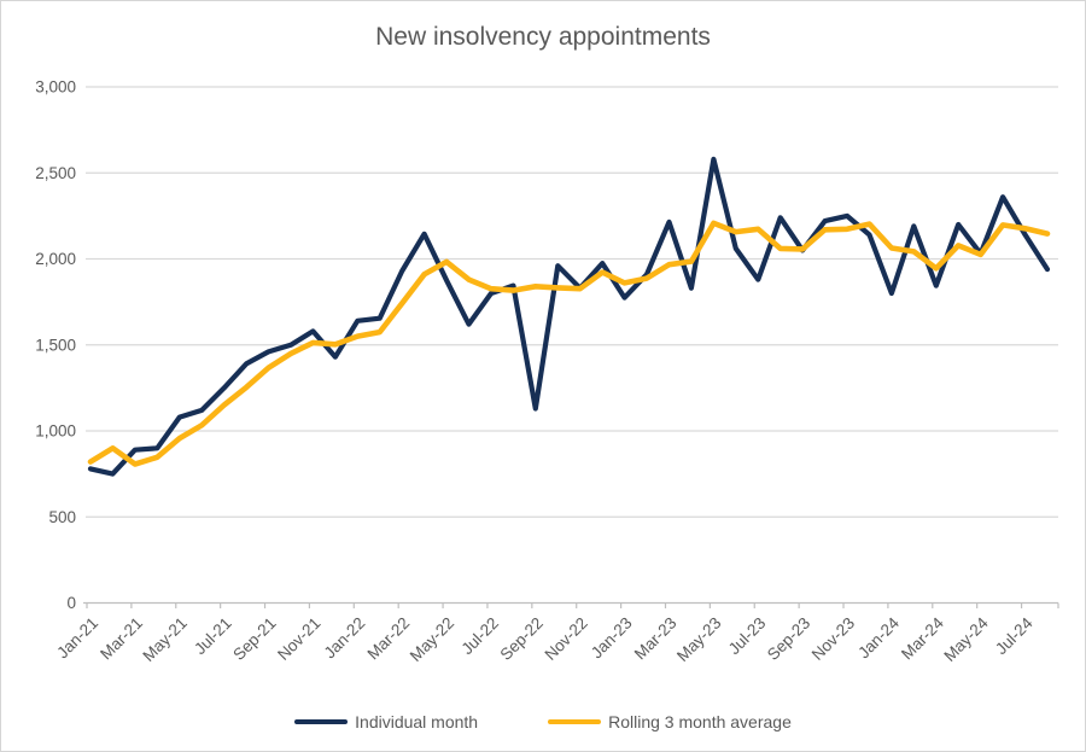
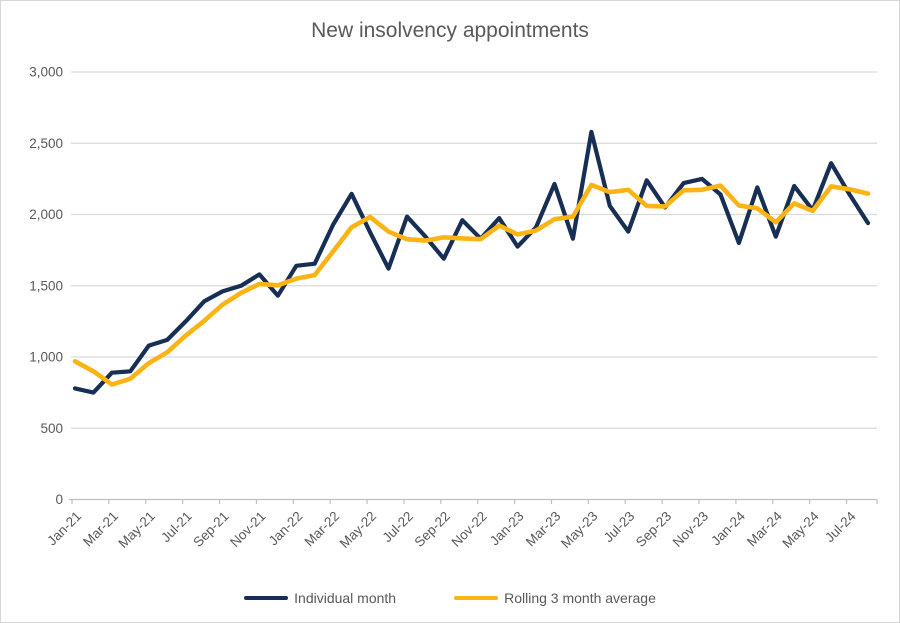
Rolling 3 month average/Jan-21: 820 -> 970
Individual month/Jul-22: 1800 -> 1980
Individual month/Sep-22: 1130 -> 1690
